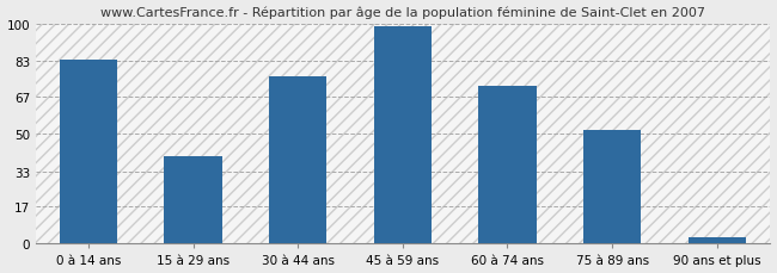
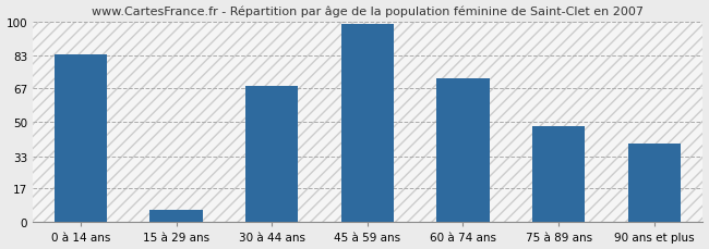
15 à 29 ans: 40 -> 6
30 à 44 ans: 76 -> 68
75 à 89 ans: 52 -> 48
90 ans et plus: 3 -> 39
